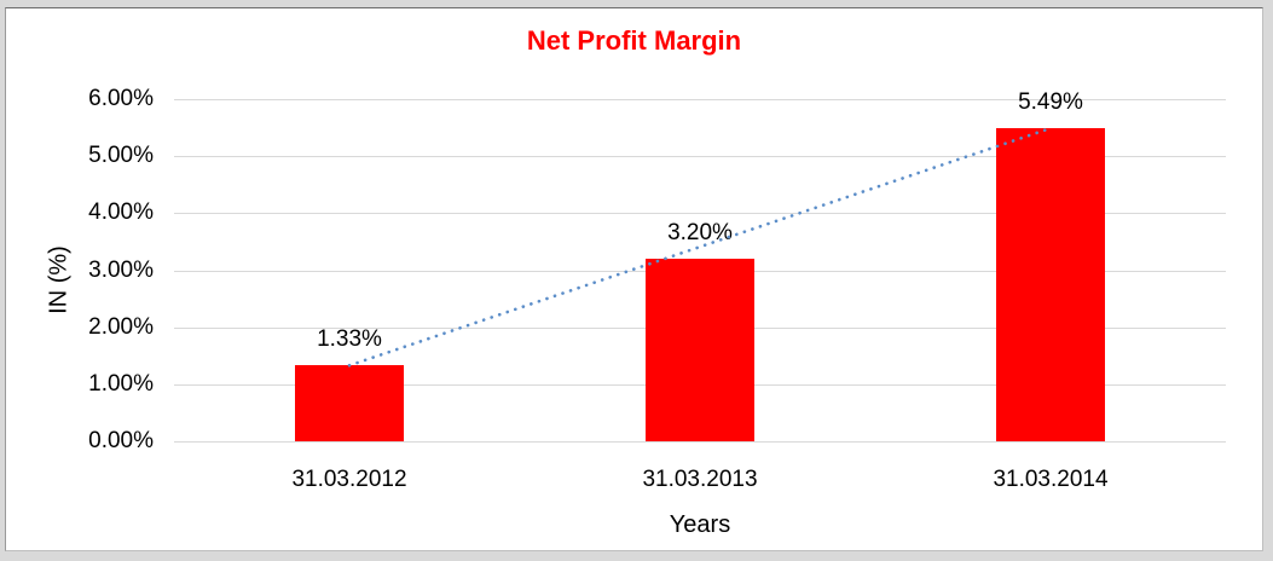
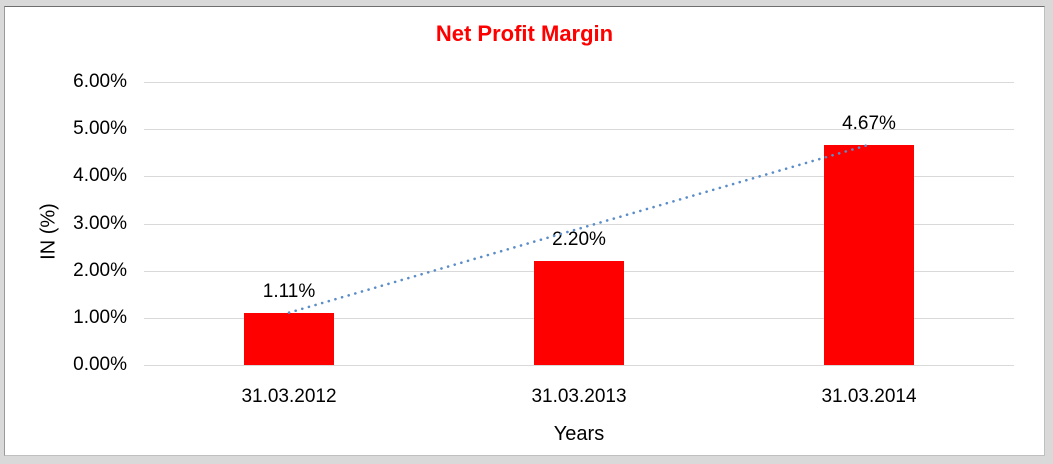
31.03.2012: 1.33% -> 1.11%
31.03.2013: 3.20% -> 2.20%
31.03.2014: 5.49% -> 4.67%
